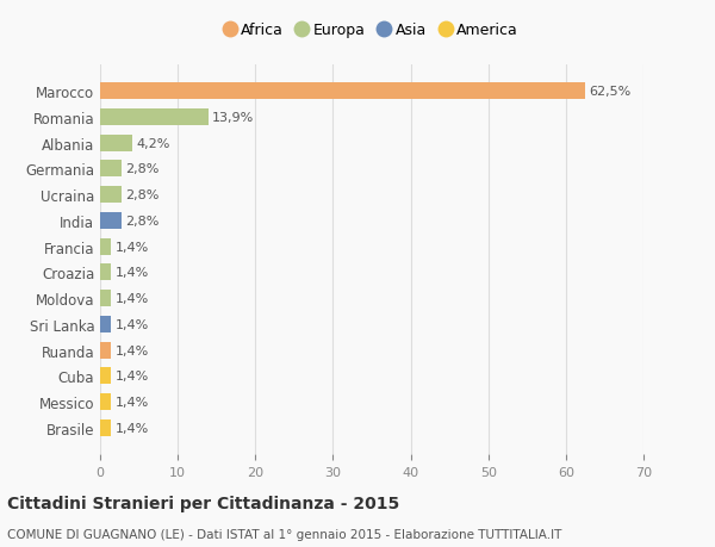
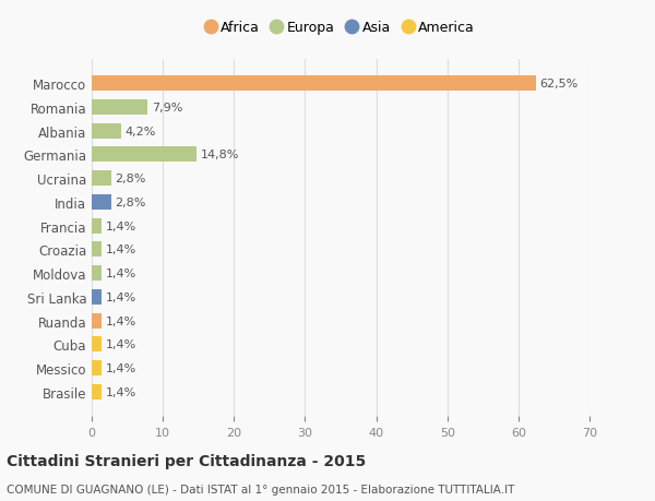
Romania: 13,9% -> 7,9%
Germania: 2,8% -> 14,8%
